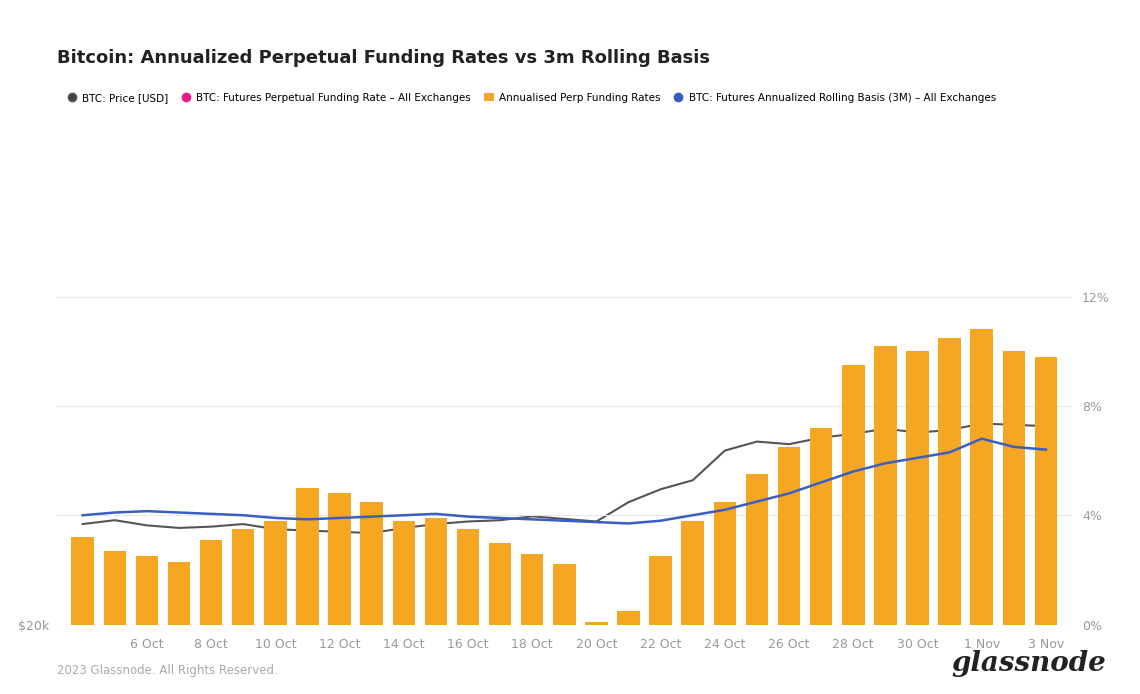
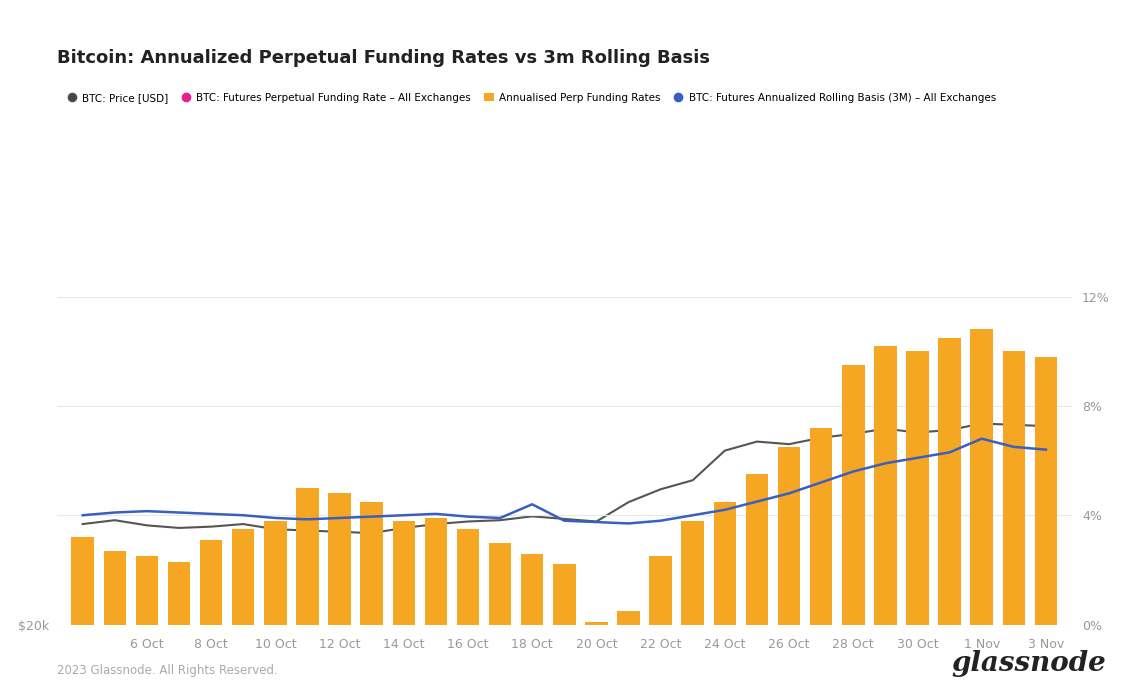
BTC: Futures Annualized Rolling Basis (3M) – All Exchanges/18 Oct: 3.85% -> 4.40%
